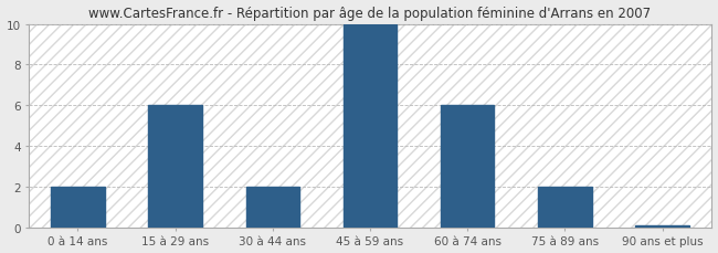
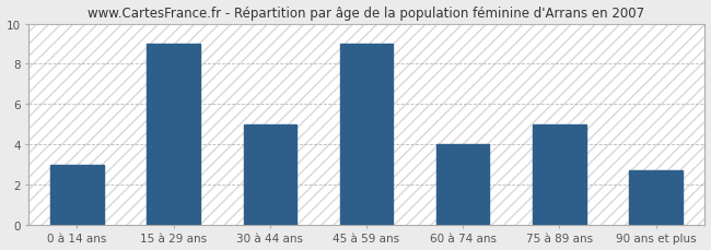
0 à 14 ans: 2.0 -> 3.0
15 à 29 ans: 6.0 -> 9.0
30 à 44 ans: 2.0 -> 5.0
45 à 59 ans: 10.0 -> 9.0
60 à 74 ans: 6.0 -> 4.0
75 à 89 ans: 2.0 -> 5.0
90 ans et plus: 0.1 -> 2.7
